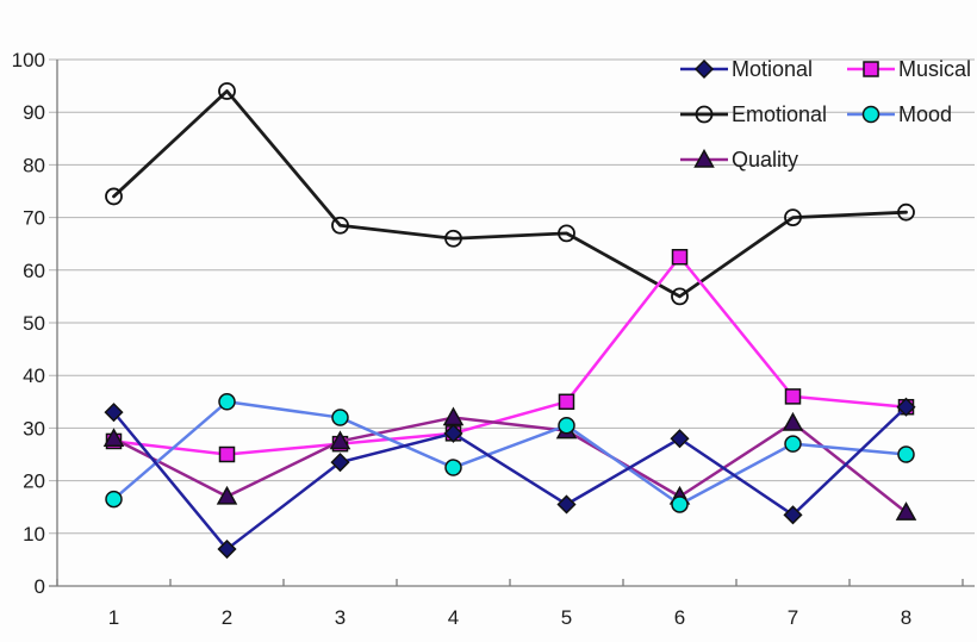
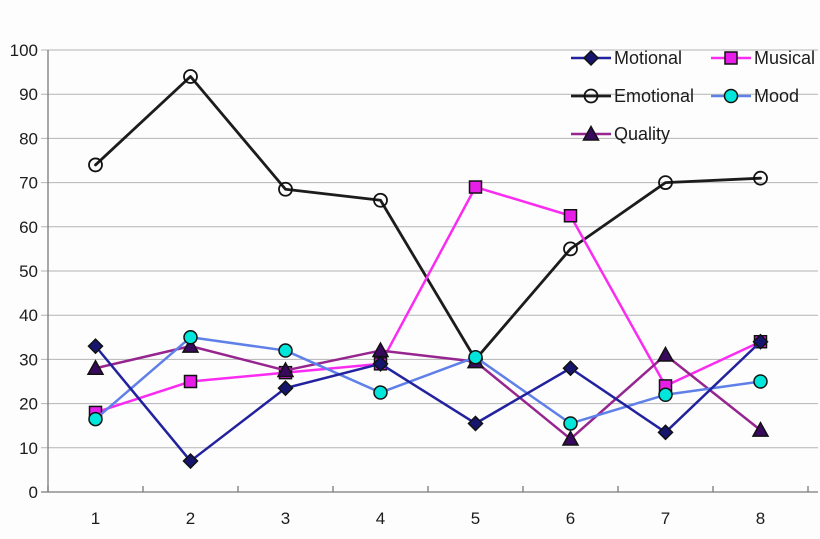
Musical/1: 28 -> 18
Quality/2: 17 -> 33
Musical/5: 35 -> 69
Emotional/5: 67 -> 30
Quality/6: 17 -> 12
Musical/7: 36 -> 24
Mood/7: 27 -> 22
